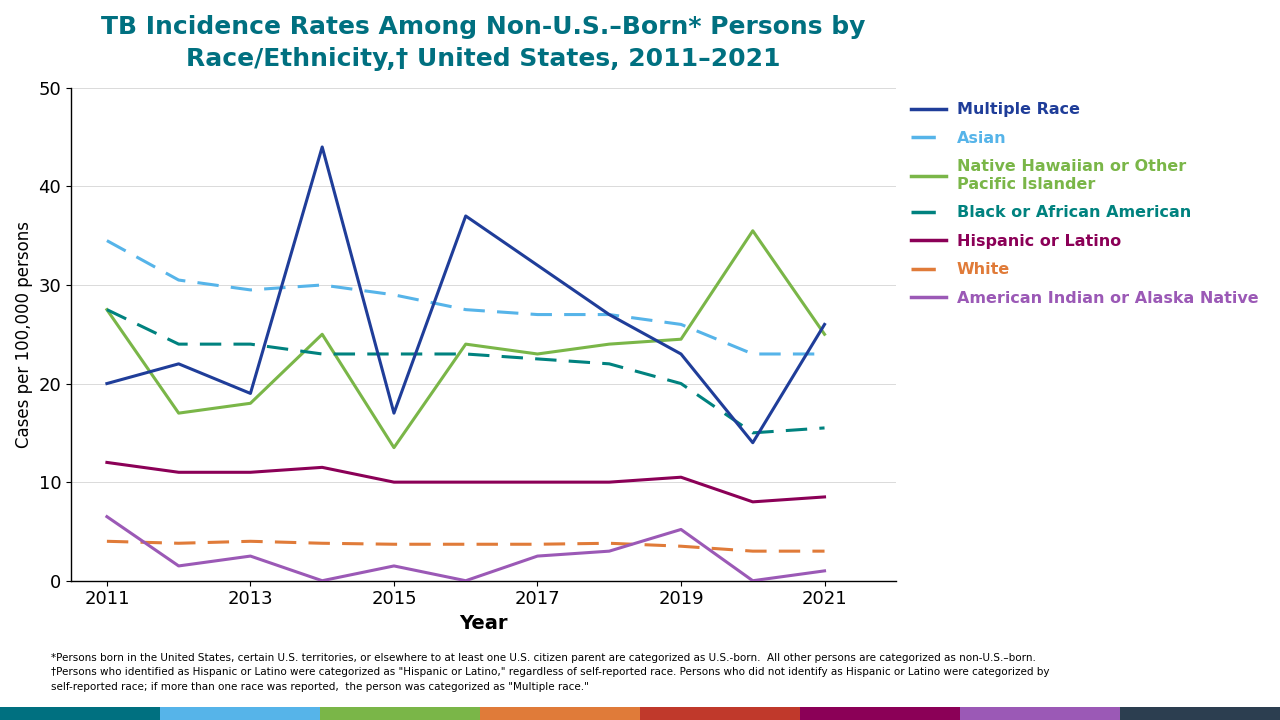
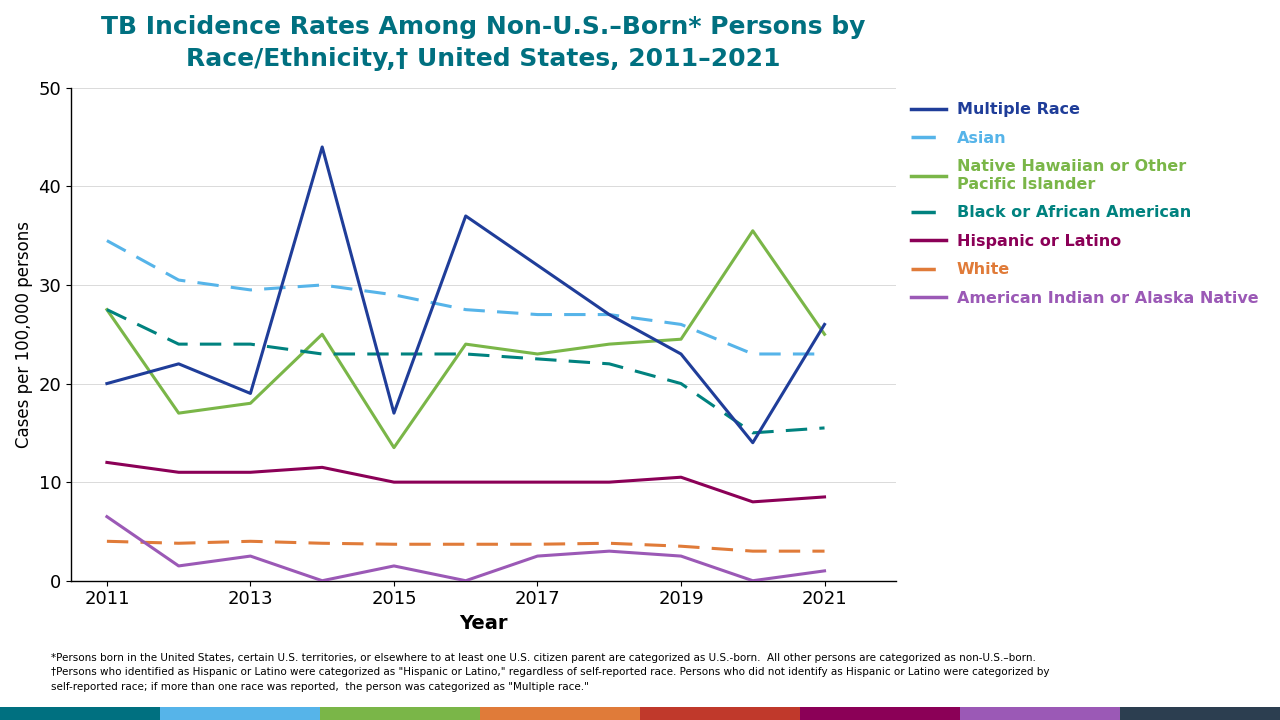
American Indian or Alaska Native/2019: 5.2 -> 2.5
